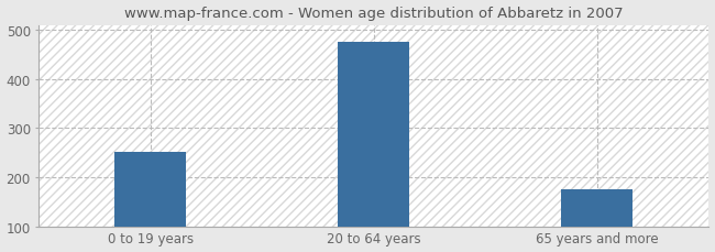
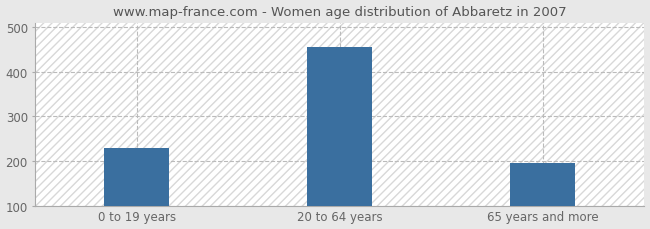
0 to 19 years: 251 -> 230
20 to 64 years: 476 -> 455
65 years and more: 176 -> 195
